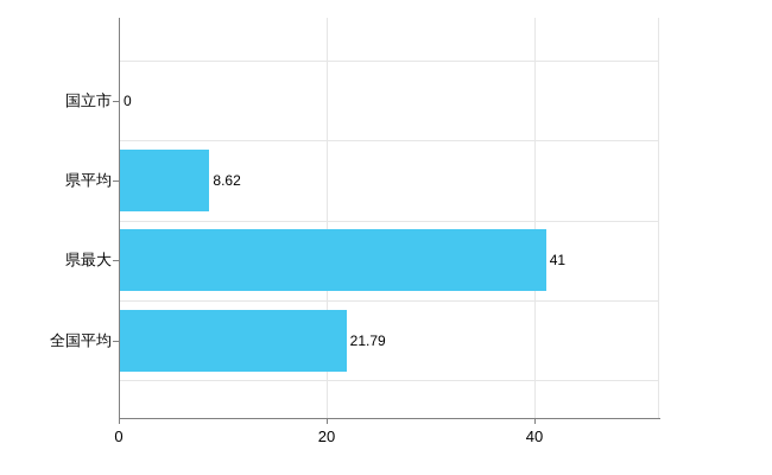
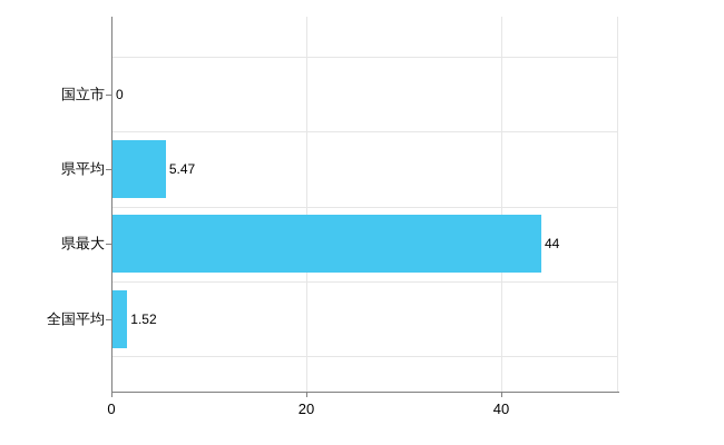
県平均: 8.62 -> 5.47
県最大: 41 -> 44
全国平均: 21.79 -> 1.52
